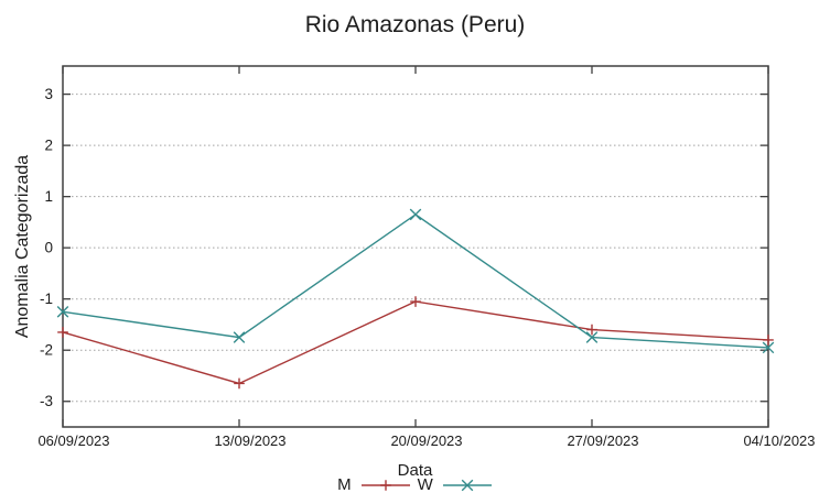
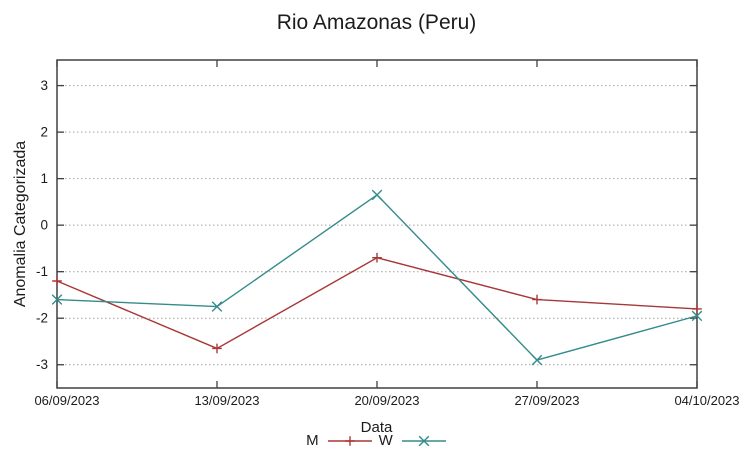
M/06/09/2023: -1.6 -> -1.2
W/06/09/2023: -1.2 -> -1.6
M/20/09/2023: -1.1 -> -0.7
W/27/09/2023: -1.8 -> -2.9
